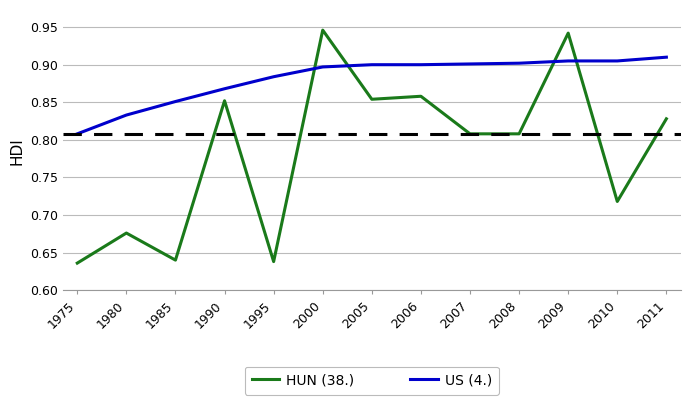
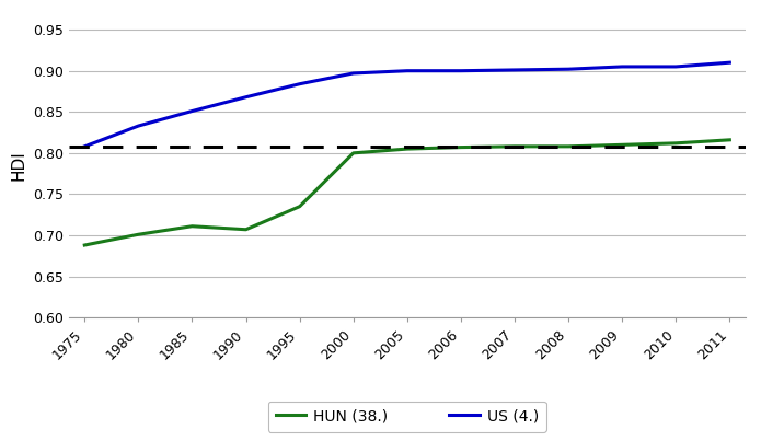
HUN (38.)/1975: 0.636 -> 0.688
HUN (38.)/1980: 0.676 -> 0.701
HUN (38.)/1985: 0.640 -> 0.711
HUN (38.)/1990: 0.852 -> 0.707
HUN (38.)/1995: 0.638 -> 0.735
HUN (38.)/2000: 0.946 -> 0.800
HUN (38.)/2005: 0.854 -> 0.805
HUN (38.)/2006: 0.858 -> 0.807
HUN (38.)/2009: 0.942 -> 0.810
HUN (38.)/2010: 0.718 -> 0.812
HUN (38.)/2011: 0.828 -> 0.816
